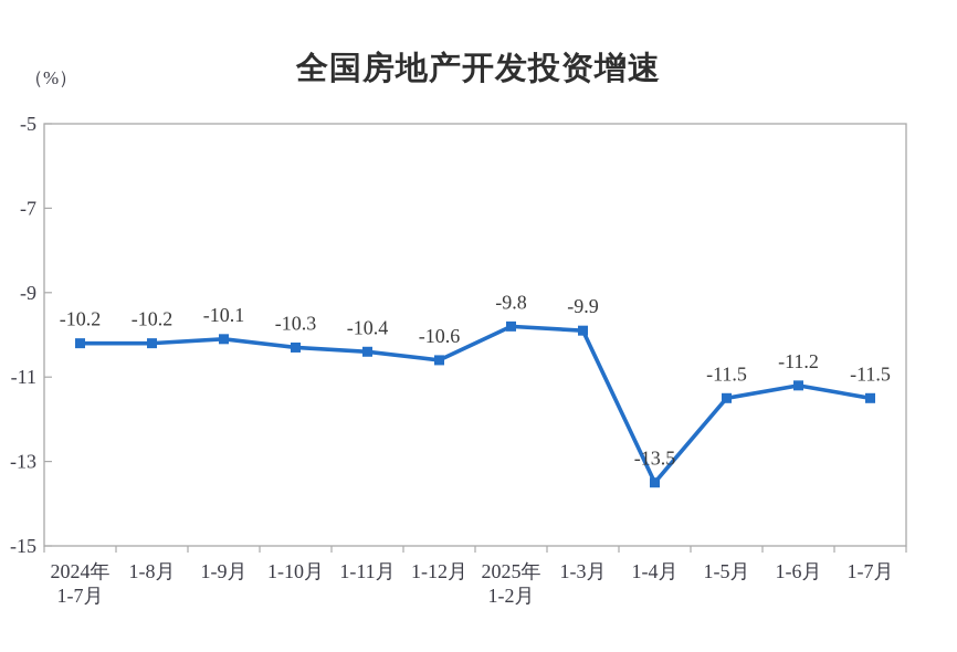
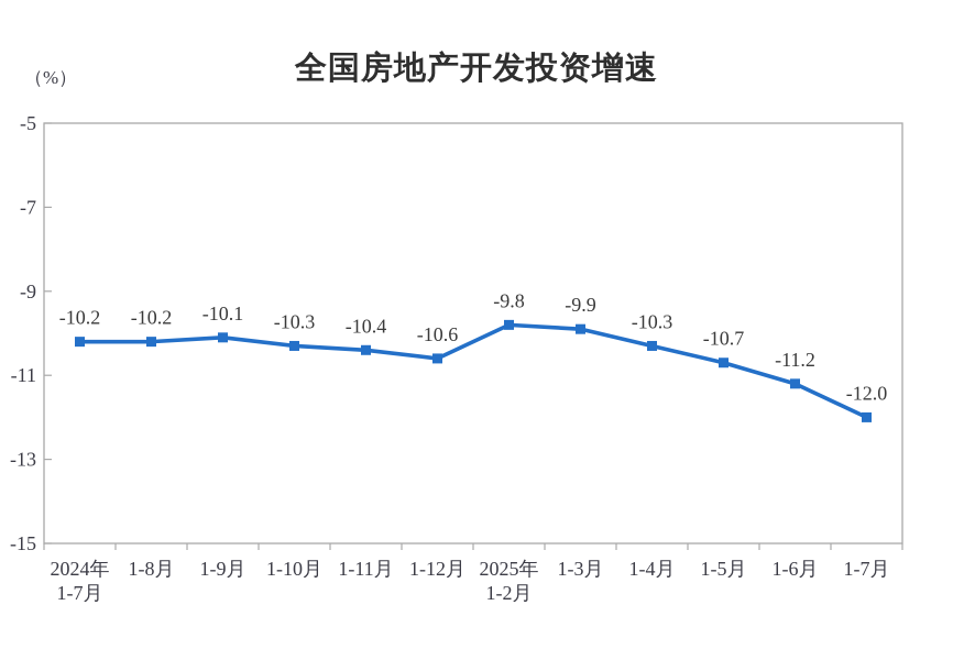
1-4月: -13.5 -> -10.3
1-5月: -11.5 -> -10.7
1-7月: -11.5 -> -12.0
